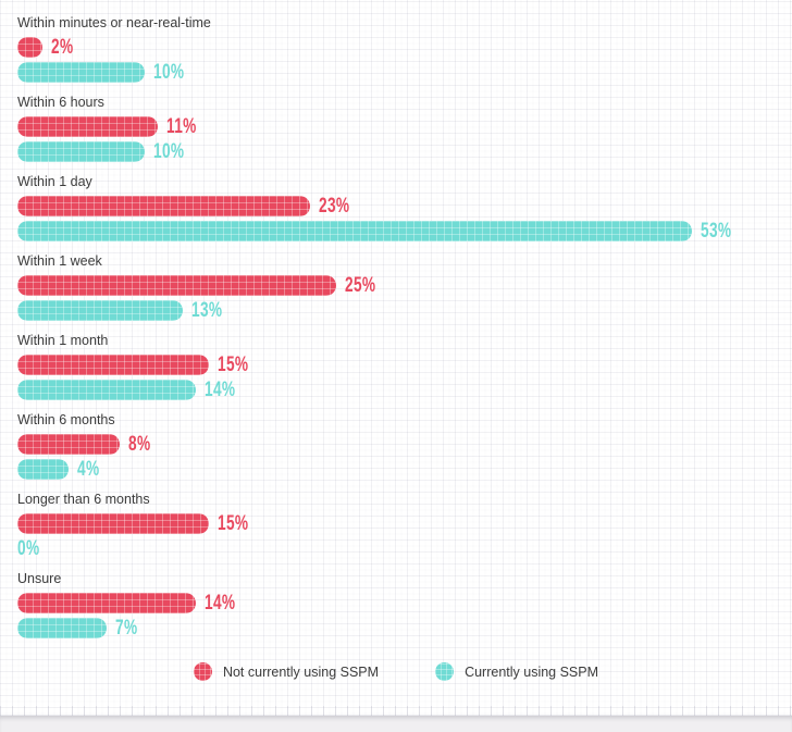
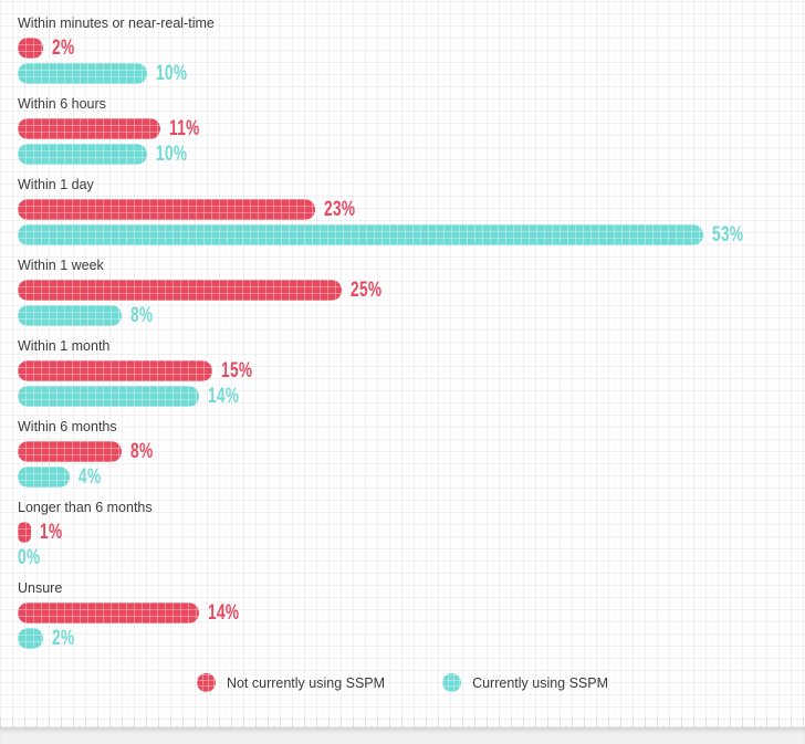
Currently using SSPM/Within 1 week: 13% -> 8%
Not currently using SSPM/Longer than 6 months: 15% -> 1%
Currently using SSPM/Unsure: 7% -> 2%
